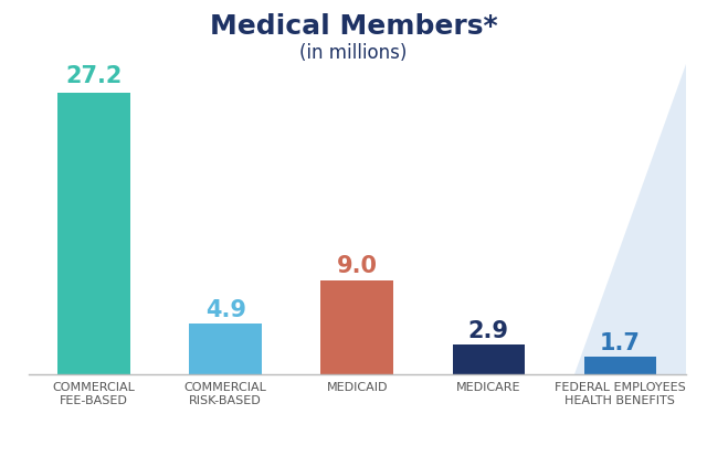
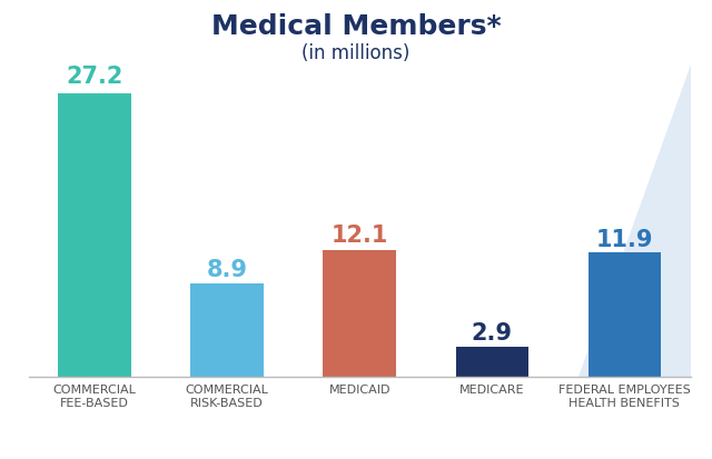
COMMERCIAL RISK-BASED: 4.9 -> 8.9
MEDICAID: 9.0 -> 12.1
FEDERAL EMPLOYEES HEALTH BENEFITS: 1.7 -> 11.9
